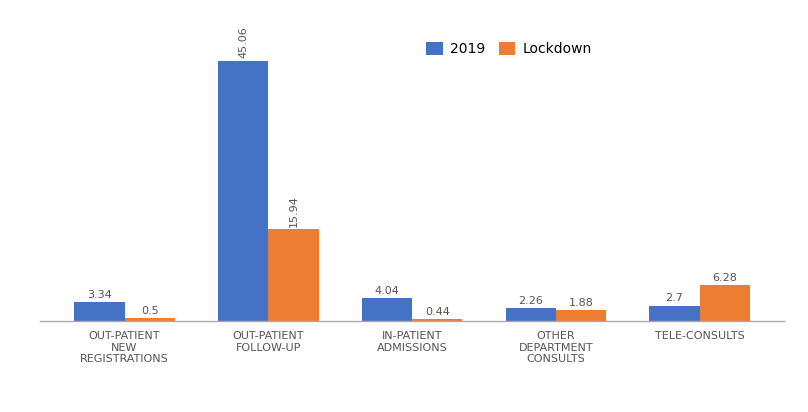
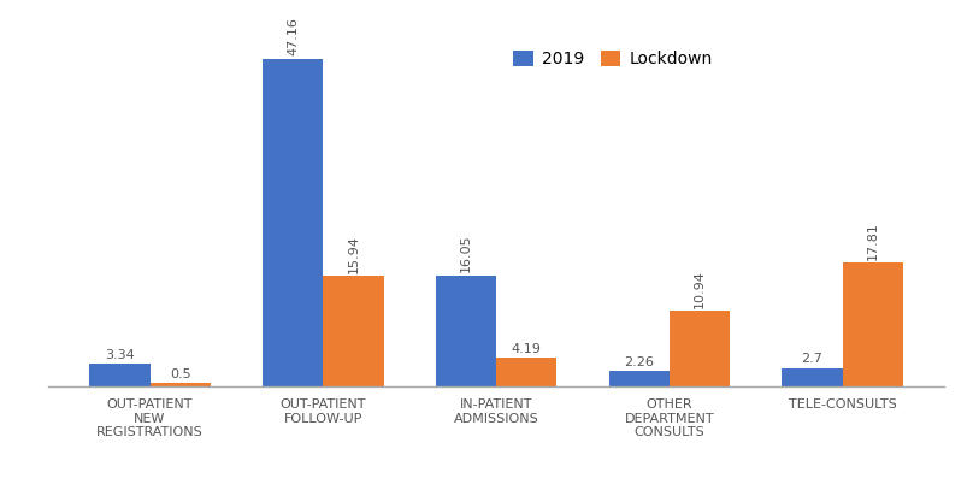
2019/OUT-PATIENT FOLLOW-UP: 45.06 -> 47.16
2019/IN-PATIENT ADMISSIONS: 4.04 -> 16.05
Lockdown/IN-PATIENT ADMISSIONS: 0.44 -> 4.19
Lockdown/OTHER DEPARTMENT CONSULTS: 1.88 -> 10.94
Lockdown/TELE-CONSULTS: 6.28 -> 17.81
